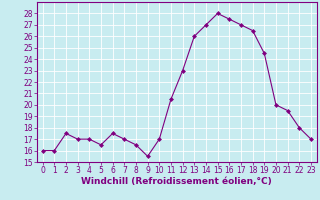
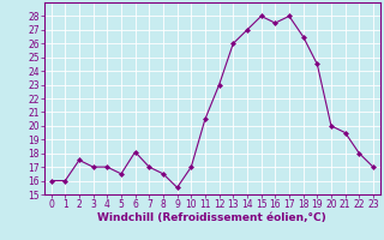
6: 17.5 -> 18.1
17: 27.0 -> 28.0
